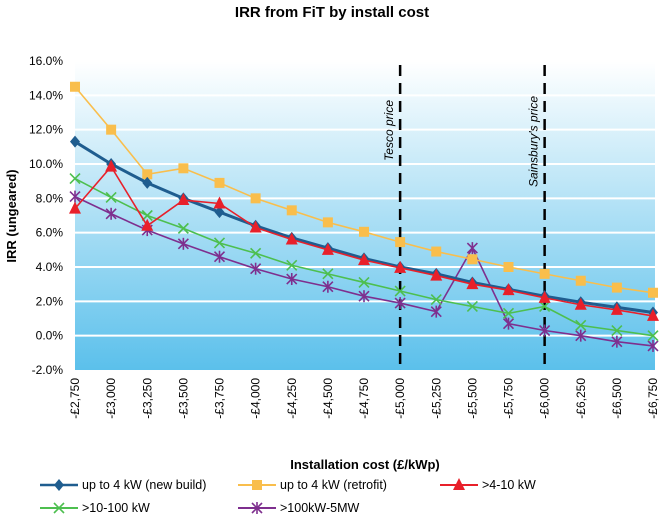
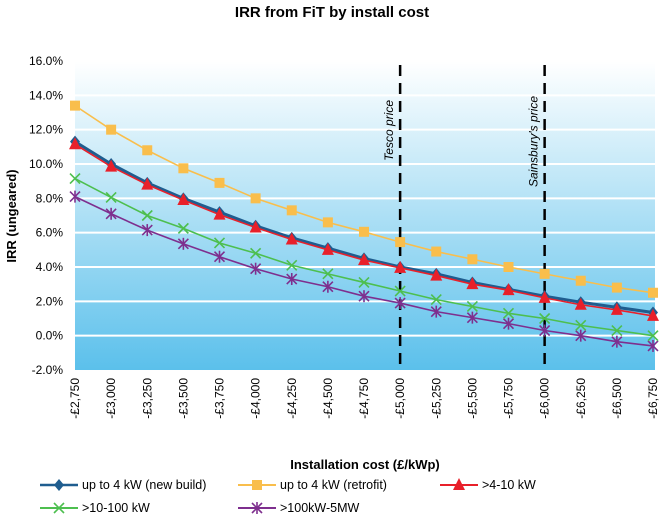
up to 4 kW (retrofit)/-£2,750: 14.5% -> 13.4%
>4-10 kW/-£2,750: 7.4% -> 11.2%
up to 4 kW (retrofit)/-£3,250: 9.4% -> 10.8%
>4-10 kW/-£3,250: 6.4% -> 8.8%
>4-10 kW/-£3,750: 7.7% -> 7.0%
>100kW-5MW/-£5,500: 5.1% -> 1.1%
>10-100 kW/-£6,000: 1.7% -> 1.0%
